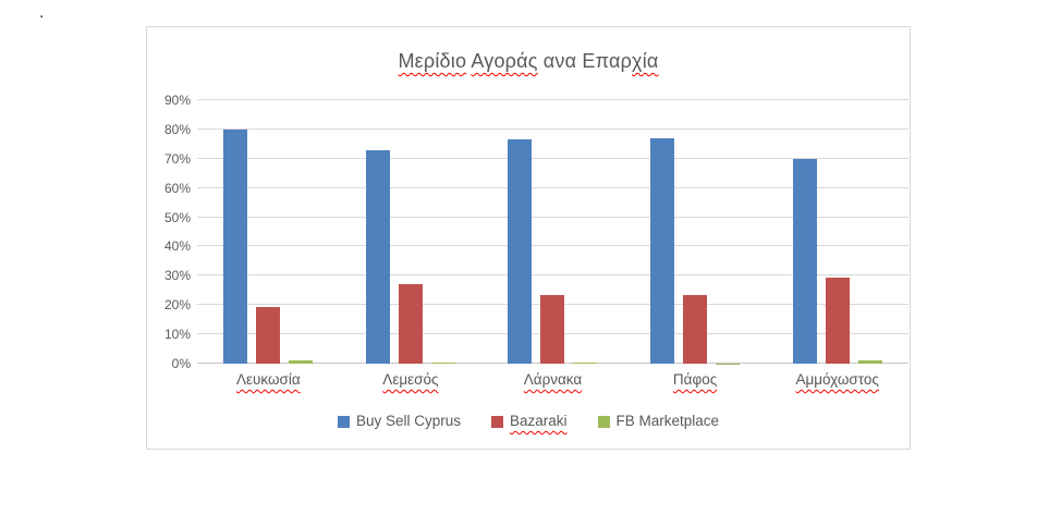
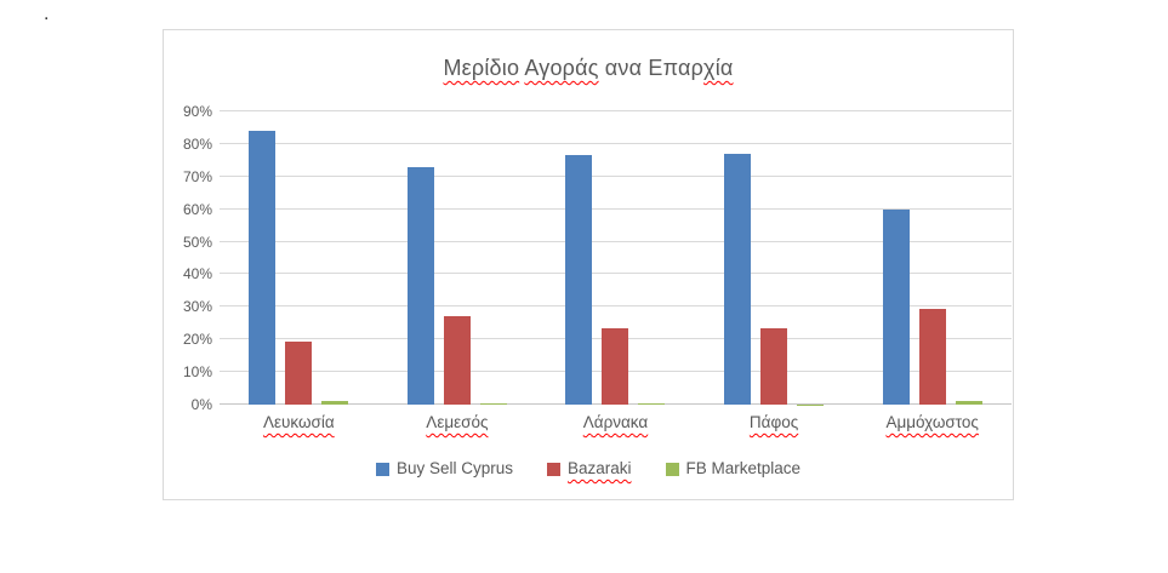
Buy Sell Cyprus/Λευκωσία: 80% -> 84%
Buy Sell Cyprus/Αμμόχωστος: 70% -> 60%
